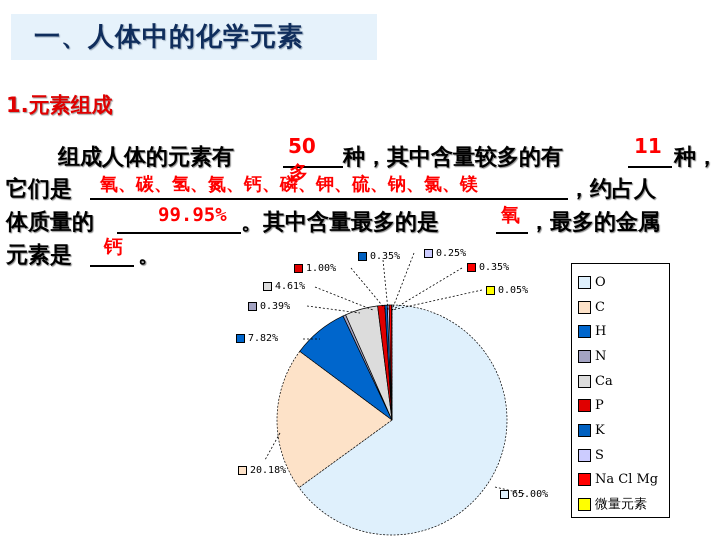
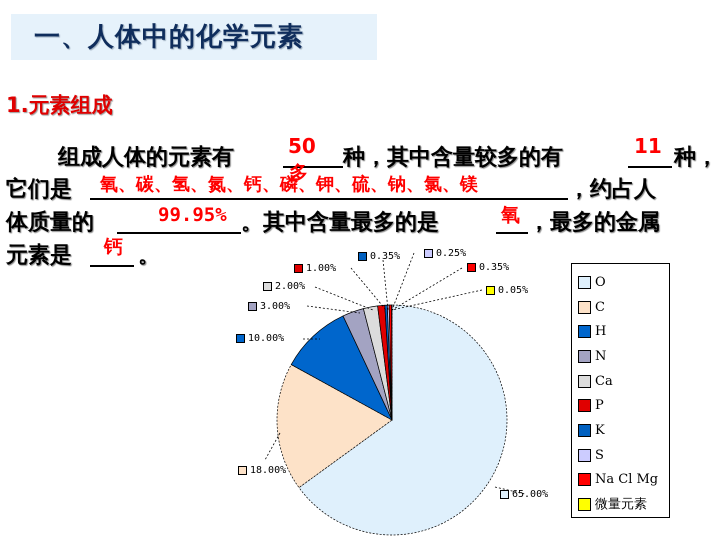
C: 20.18% -> 18.00%
H: 7.82% -> 10.00%
N: 0.39% -> 3.00%
Ca: 4.61% -> 2.00%
